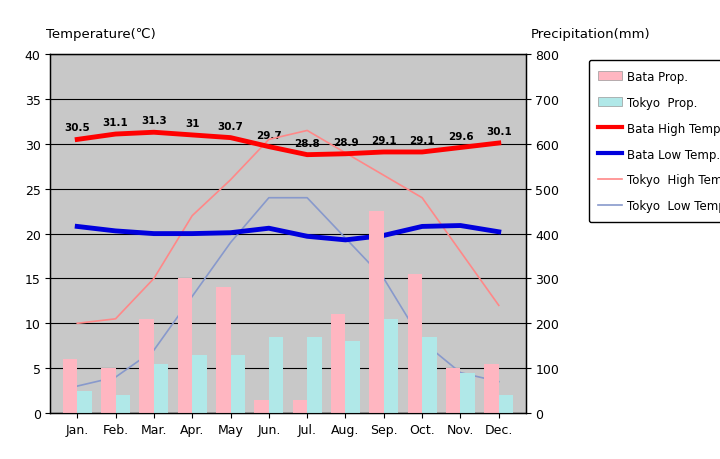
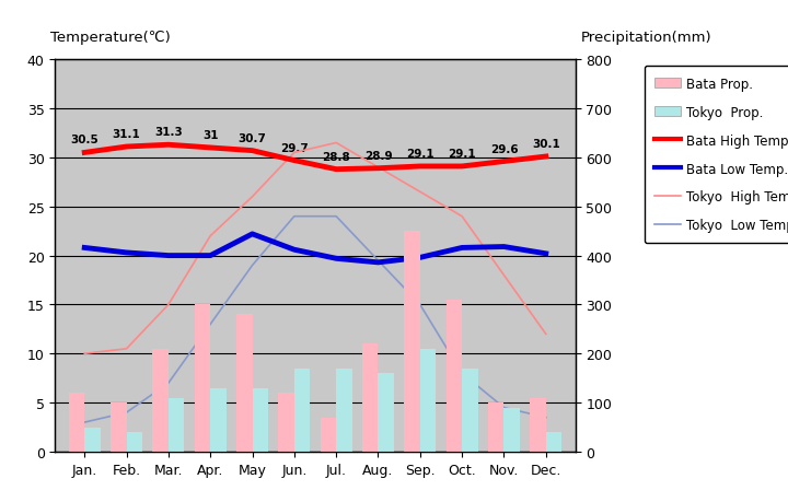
Bata Low Temp./May: 20.1 -> 22.2
Bata Prop./Jun.: 30 -> 120
Bata Prop./Jul.: 30 -> 70
